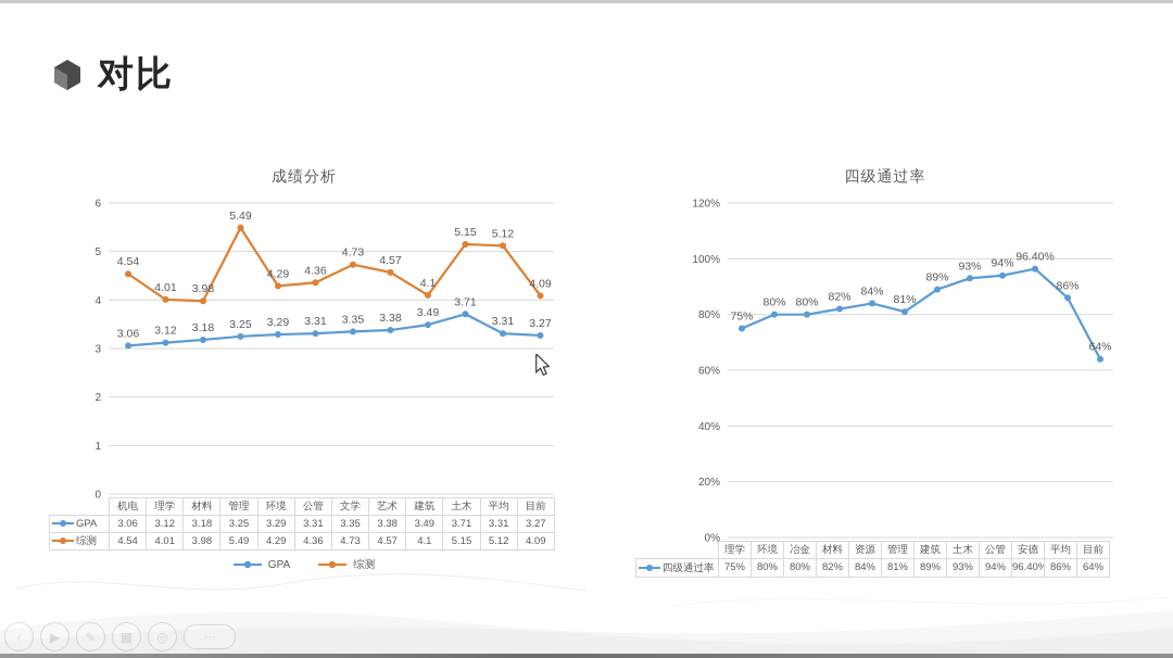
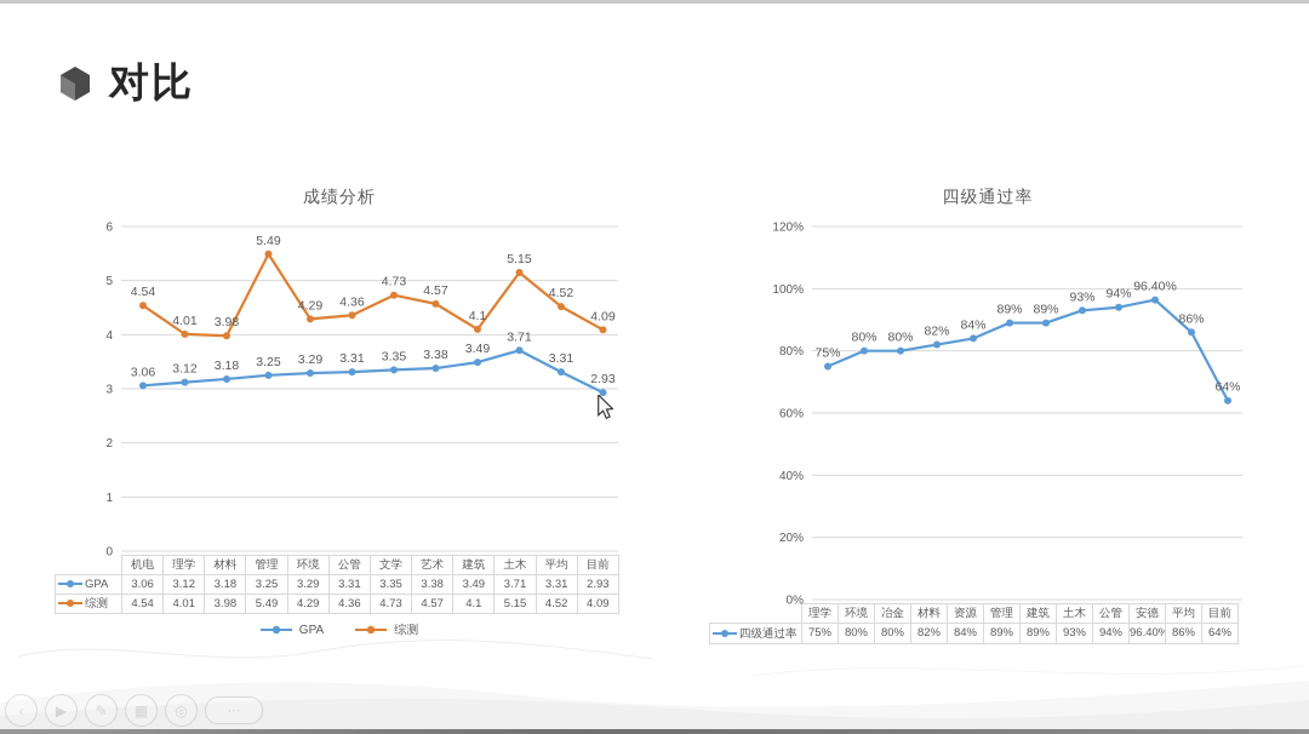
成绩分析/综测/平均: 5.12 -> 4.52
成绩分析/GPA/目前: 3.27 -> 2.93
四级通过率/管理: 81% -> 89%
